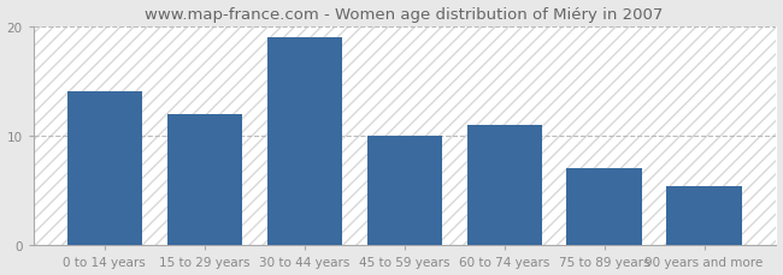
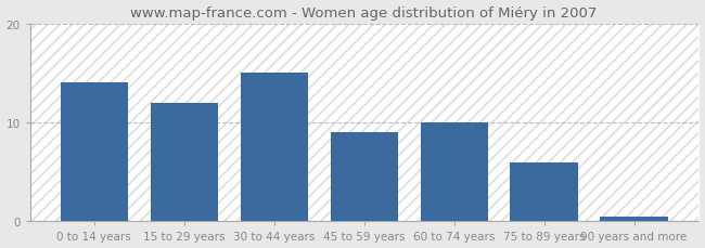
30 to 44 years: 19.0 -> 15.0
45 to 59 years: 10.0 -> 9.0
60 to 74 years: 11.0 -> 10.0
75 to 89 years: 7.0 -> 6.0
90 years and more: 5.4 -> 0.5
